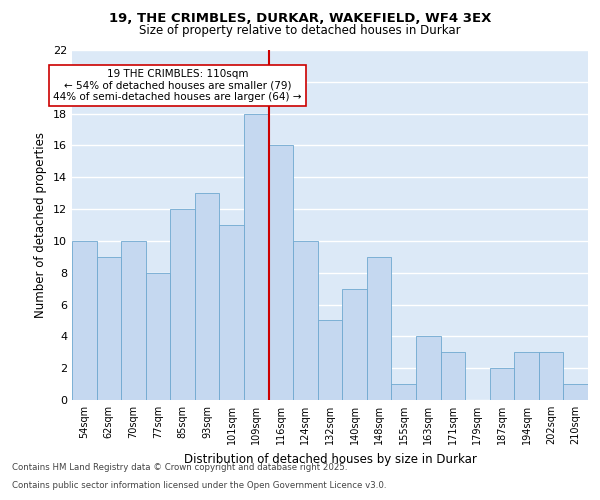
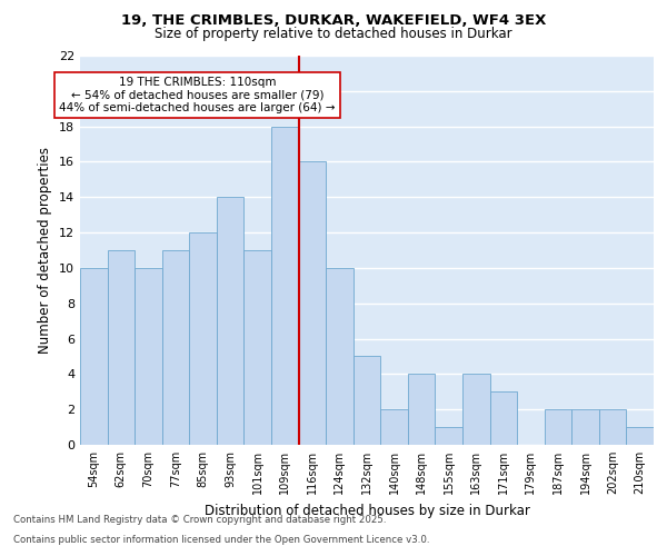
62sqm: 9 -> 11
77sqm: 8 -> 11
93sqm: 13 -> 14
140sqm: 7 -> 2
148sqm: 9 -> 4
194sqm: 3 -> 2
202sqm: 3 -> 2
